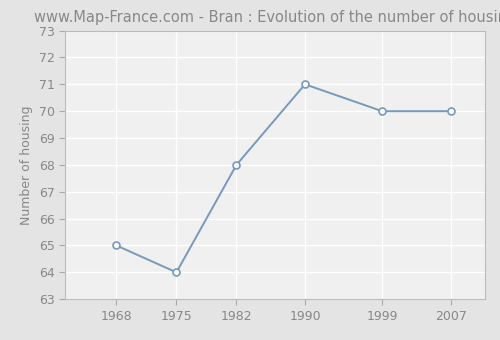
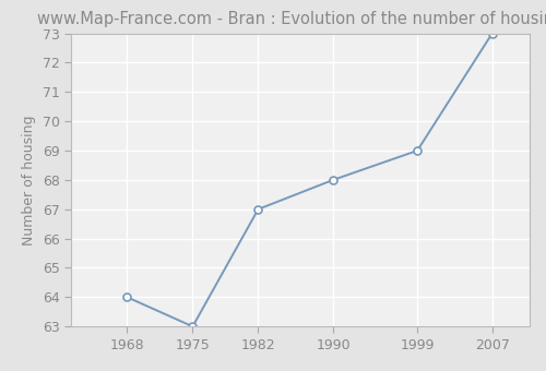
1968: 65 -> 64
1975: 64 -> 63
1982: 68 -> 67
1990: 71 -> 68
1999: 70 -> 69
2007: 70 -> 73
